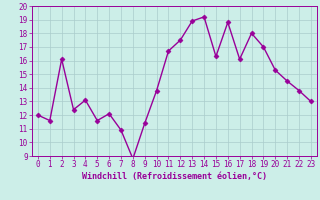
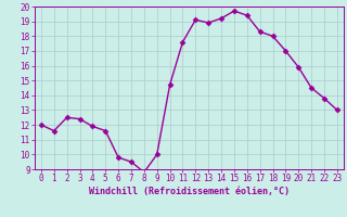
2: 16.1 -> 12.5
4: 13.1 -> 11.9
6: 12.1 -> 9.8
7: 10.9 -> 9.5
9: 11.4 -> 10.0
10: 13.8 -> 14.7
11: 16.7 -> 17.6
12: 17.5 -> 19.1
15: 16.3 -> 19.7
16: 18.8 -> 19.4
17: 16.1 -> 18.3
20: 15.3 -> 15.9
